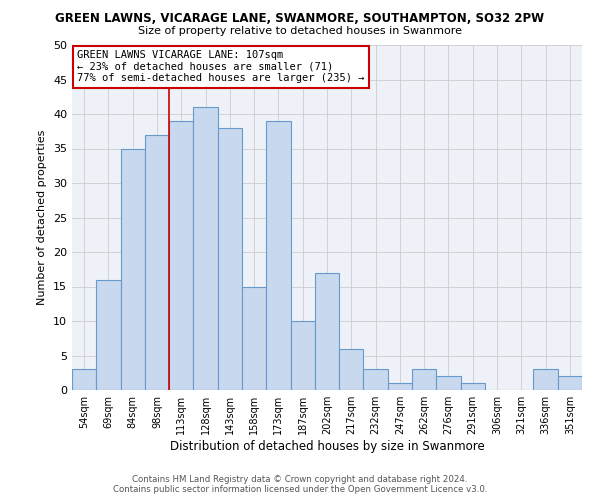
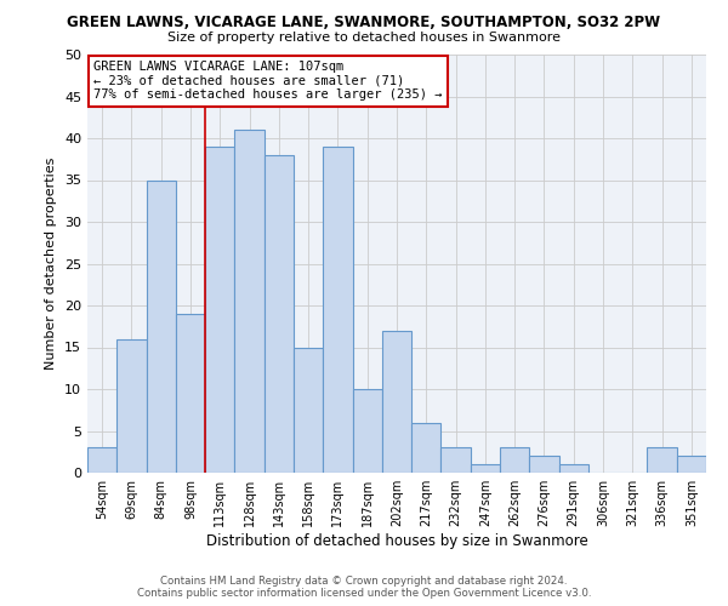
98sqm: 37 -> 19
